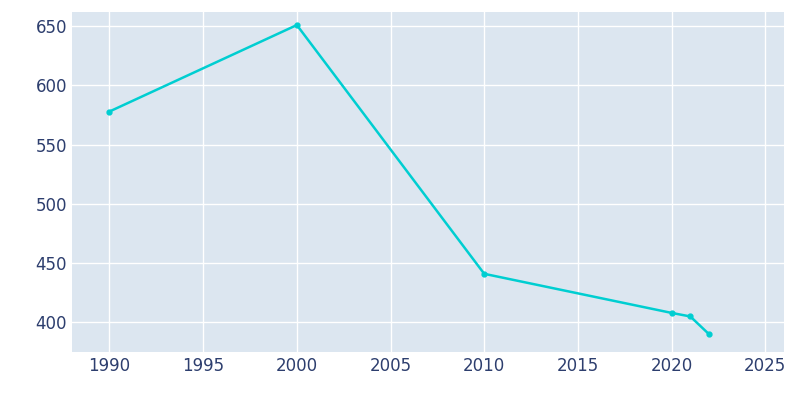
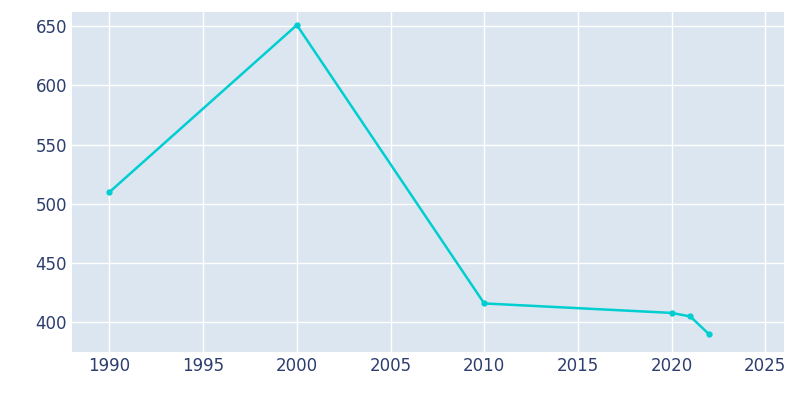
1990: 578 -> 510
2010: 441 -> 416
